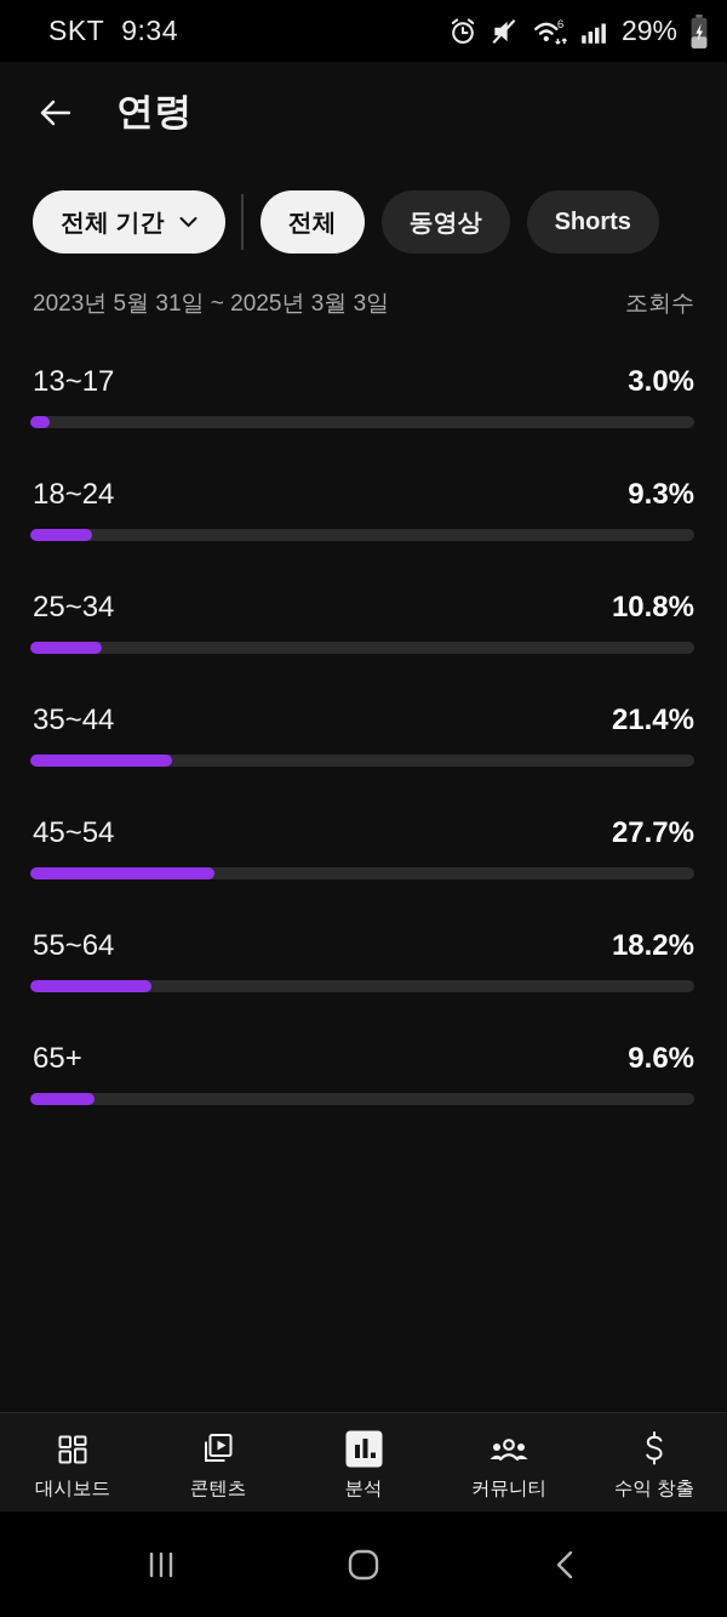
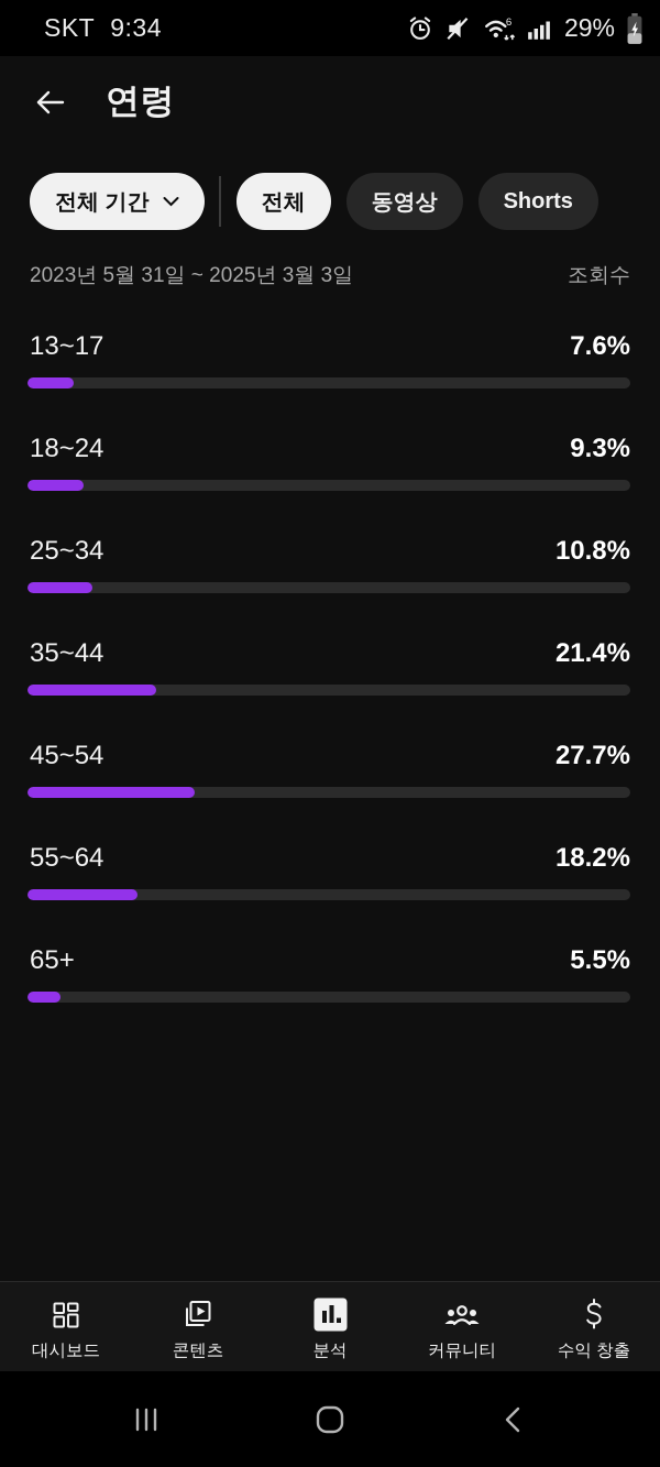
13~17: 3.0% -> 7.6%
65+: 9.6% -> 5.5%
